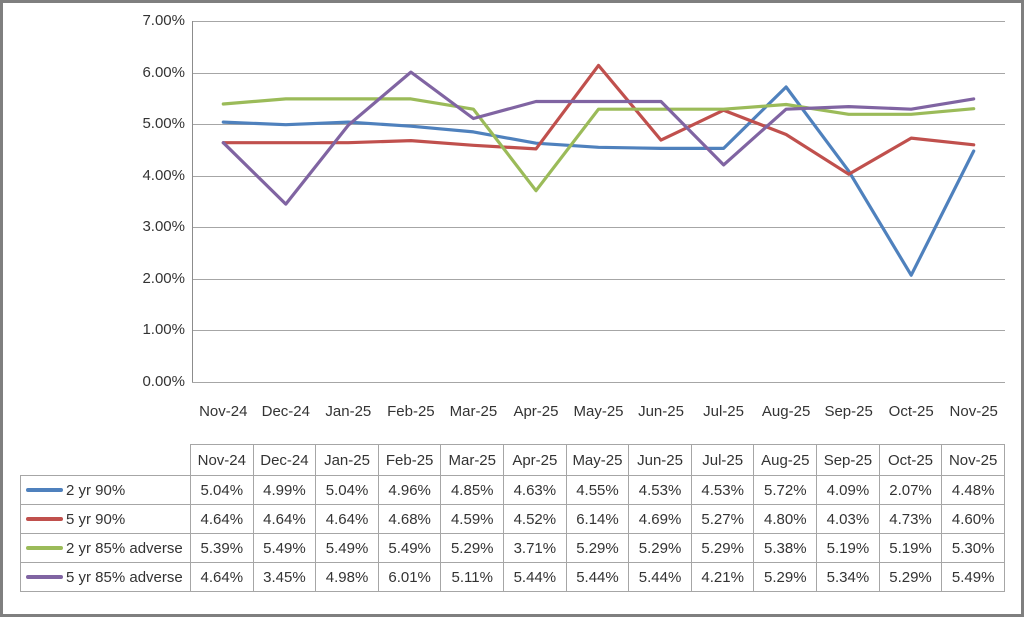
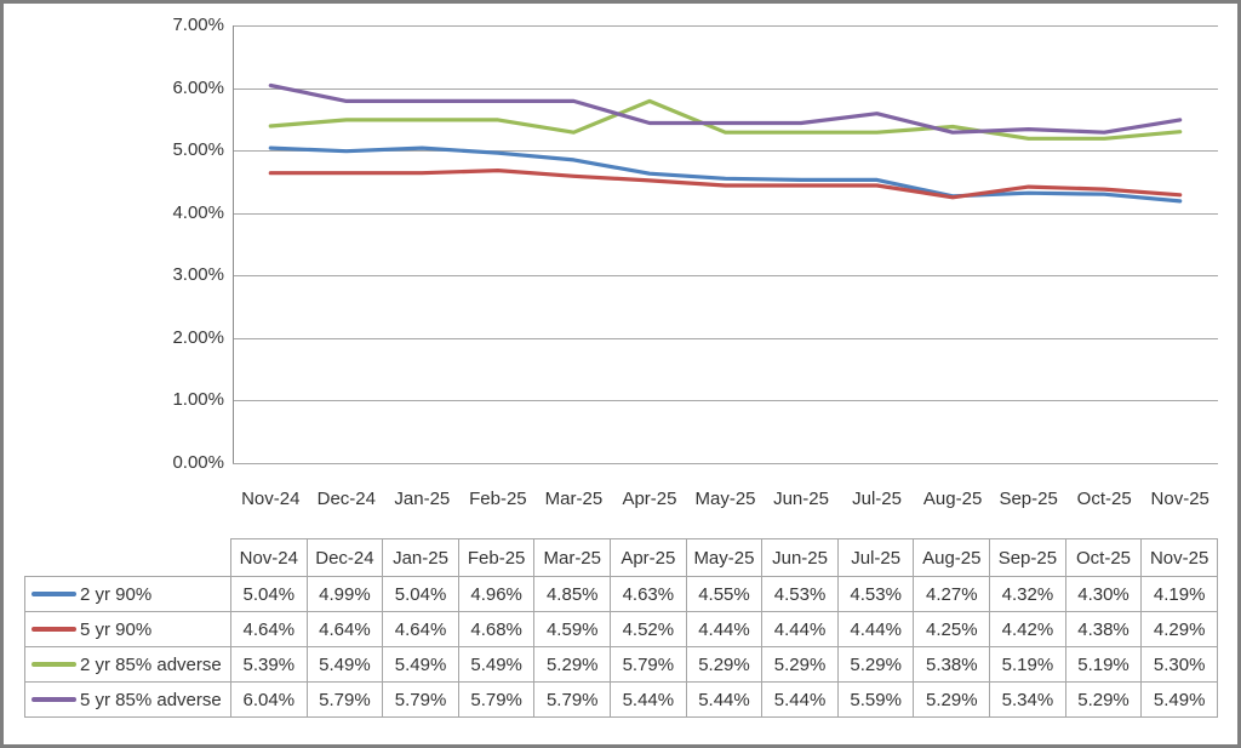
5 yr 85% adverse/Nov-24: 4.64% -> 6.04%
5 yr 85% adverse/Dec-24: 3.45% -> 5.79%
5 yr 85% adverse/Jan-25: 4.98% -> 5.79%
5 yr 85% adverse/Feb-25: 6.01% -> 5.79%
5 yr 85% adverse/Mar-25: 5.11% -> 5.79%
2 yr 85% adverse/Apr-25: 3.71% -> 5.79%
5 yr 90%/May-25: 6.14% -> 4.44%
5 yr 90%/Jun-25: 4.69% -> 4.44%
5 yr 90%/Jul-25: 5.27% -> 4.44%
5 yr 85% adverse/Jul-25: 4.21% -> 5.59%
2 yr 90%/Aug-25: 5.72% -> 4.27%
5 yr 90%/Aug-25: 4.80% -> 4.25%
2 yr 90%/Sep-25: 4.09% -> 4.32%
5 yr 90%/Sep-25: 4.03% -> 4.42%
2 yr 90%/Oct-25: 2.07% -> 4.30%
5 yr 90%/Oct-25: 4.73% -> 4.38%
2 yr 90%/Nov-25: 4.48% -> 4.19%
5 yr 90%/Nov-25: 4.60% -> 4.29%
